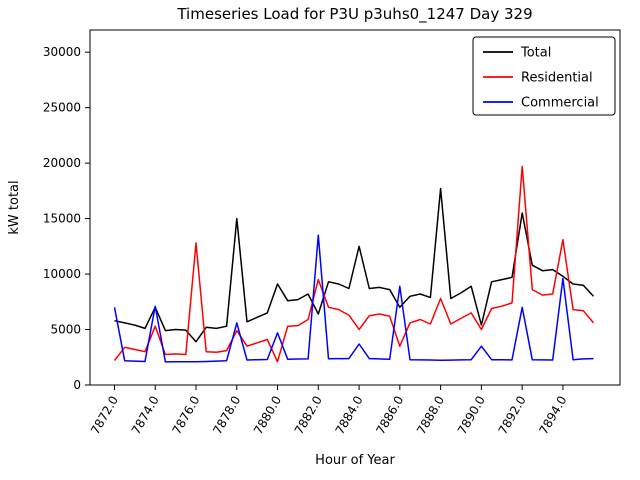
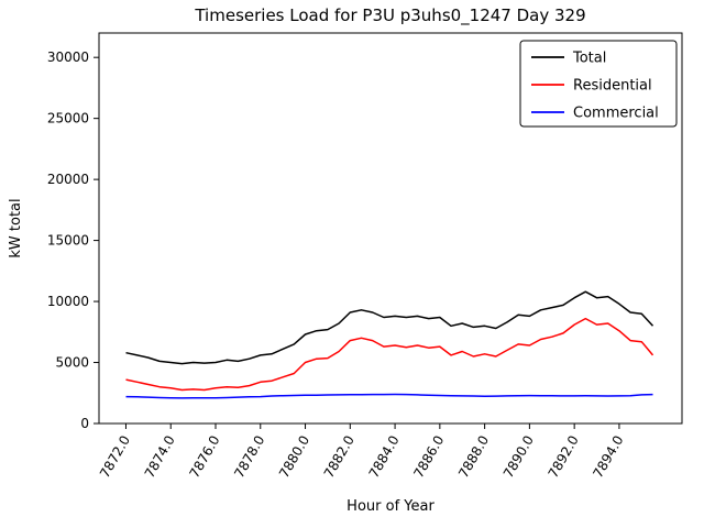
Residential/7872.0: 2200 -> 3600
Commercial/7872.0: 7000 -> 2200
Total/7874.0: 7000 -> 5000
Residential/7874.0: 5300 -> 2900
Commercial/7874.0: 7100 -> 2100
Total/7876.0: 3900 -> 5000
Residential/7876.0: 12800 -> 2900
Total/7878.0: 15000 -> 5600
Residential/7878.0: 4900 -> 3400
Commercial/7878.0: 5600 -> 2200
Total/7880.0: 9100 -> 7300
Residential/7880.0: 2100 -> 5000
Commercial/7880.0: 4700 -> 2300
Total/7882.0: 6400 -> 9100
Residential/7882.0: 9500 -> 6800
Commercial/7882.0: 13500 -> 2400
Total/7884.0: 12500 -> 8800
Residential/7884.0: 5000 -> 6400
Commercial/7884.0: 3700 -> 2400
Total/7886.0: 7000 -> 8700
Residential/7886.0: 3500 -> 6300
Commercial/7886.0: 8900 -> 2300
Total/7888.0: 17700 -> 8000
Residential/7888.0: 7800 -> 5700
Total/7890.0: 5400 -> 8800
Residential/7890.0: 5000 -> 6400
Commercial/7890.0: 3500 -> 2300
Total/7892.0: 15500 -> 10300
Residential/7892.0: 19700 -> 8100
Commercial/7892.0: 7000 -> 2300
Residential/7894.0: 13100 -> 7600
Commercial/7894.0: 9600 -> 2300
